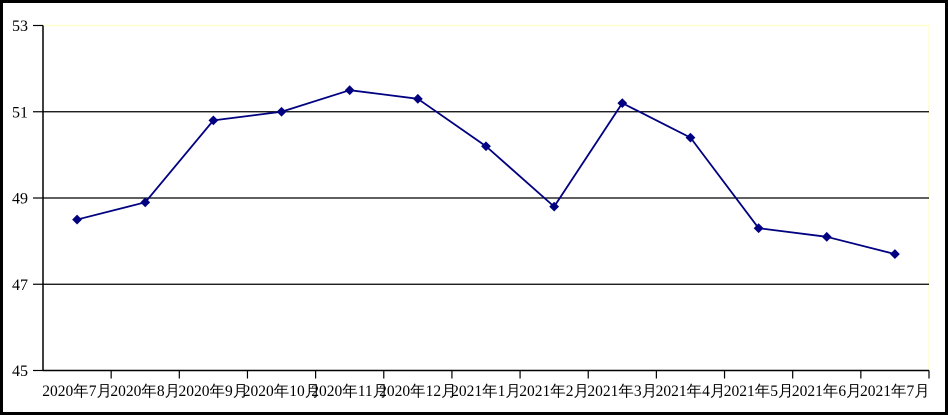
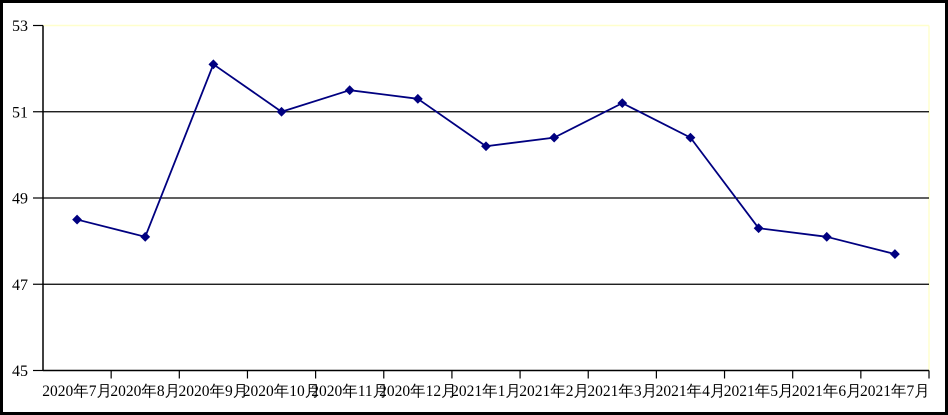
2020年8月: 48.9 -> 48.1
2020年9月: 50.8 -> 52.1
2021年2月: 48.8 -> 50.4
